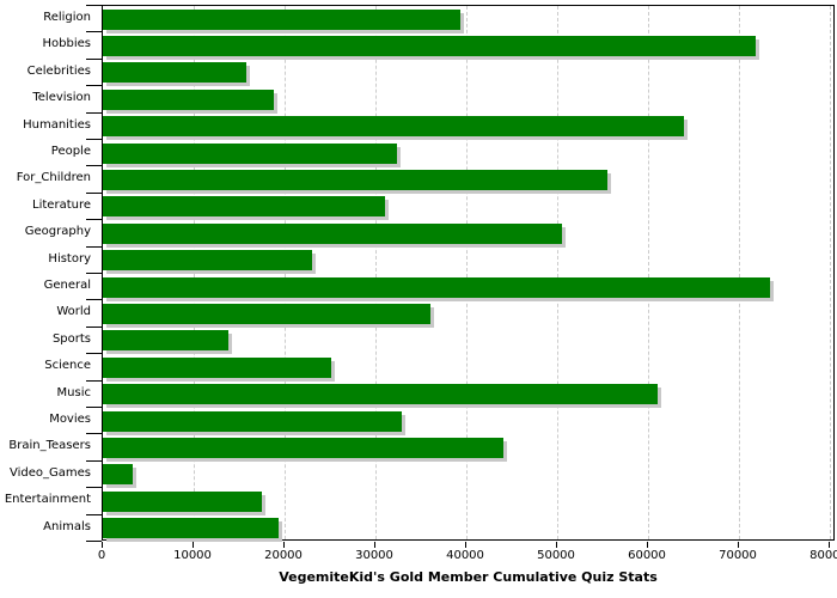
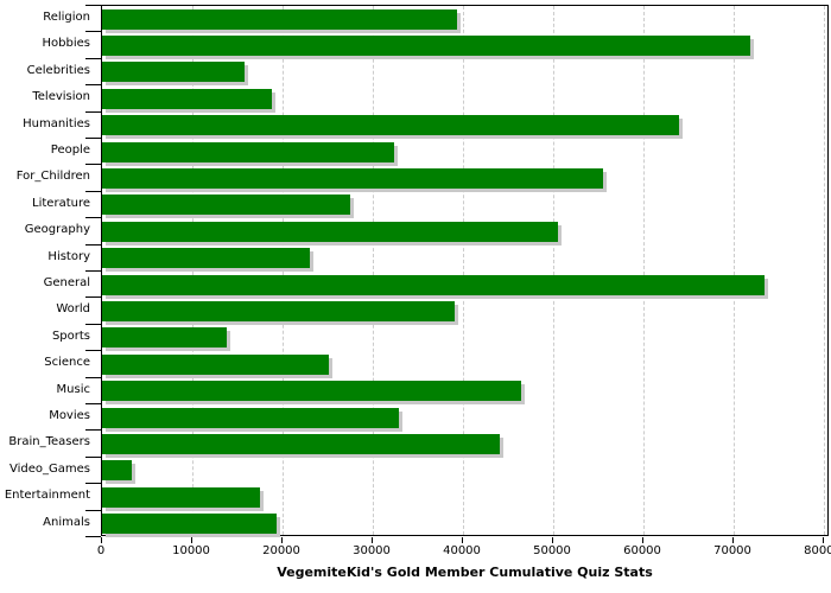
Literature: 31000 -> 28000
World: 36000 -> 39000
Music: 61000 -> 46000
